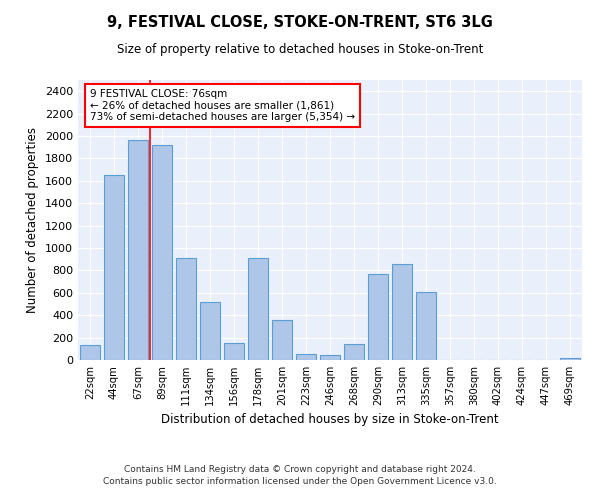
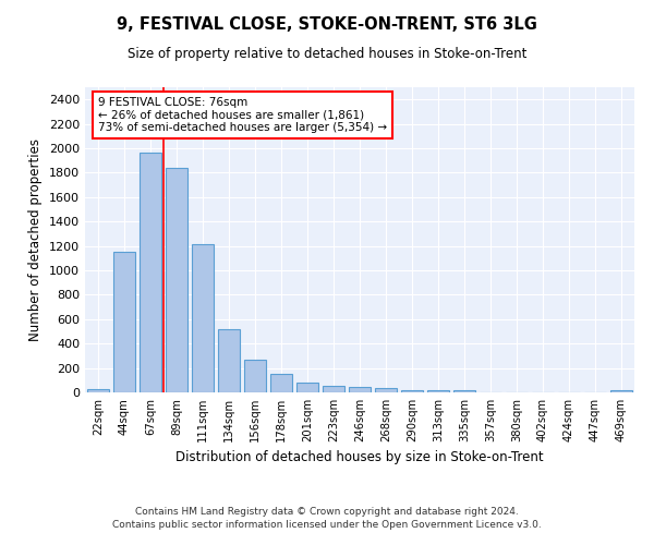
22sqm: 130 -> 30
44sqm: 1650 -> 1150
89sqm: 1920 -> 1840
111sqm: 910 -> 1220
156sqm: 150 -> 260
178sqm: 910 -> 160
201sqm: 360 -> 80
268sqm: 140 -> 40
290sqm: 770 -> 20
313sqm: 860 -> 20
335sqm: 610 -> 20
